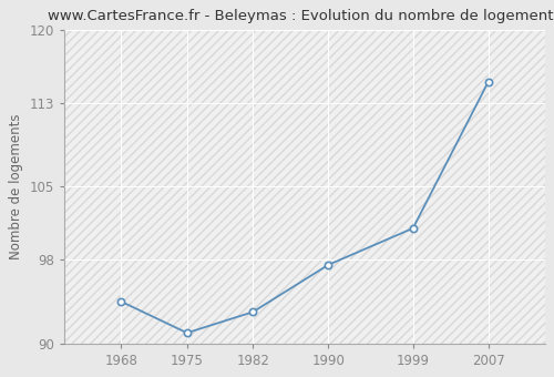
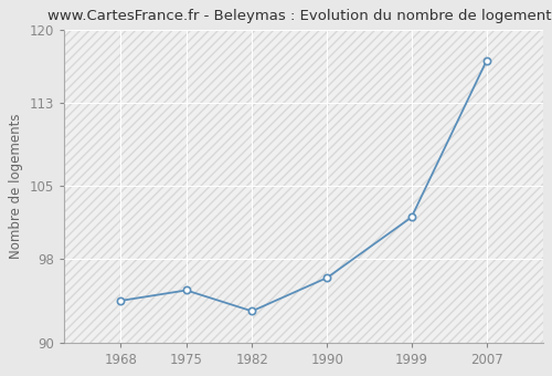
1975: 91.0 -> 95.0
1990: 97.5 -> 96.2
1999: 101.0 -> 102.0
2007: 115.0 -> 117.0
